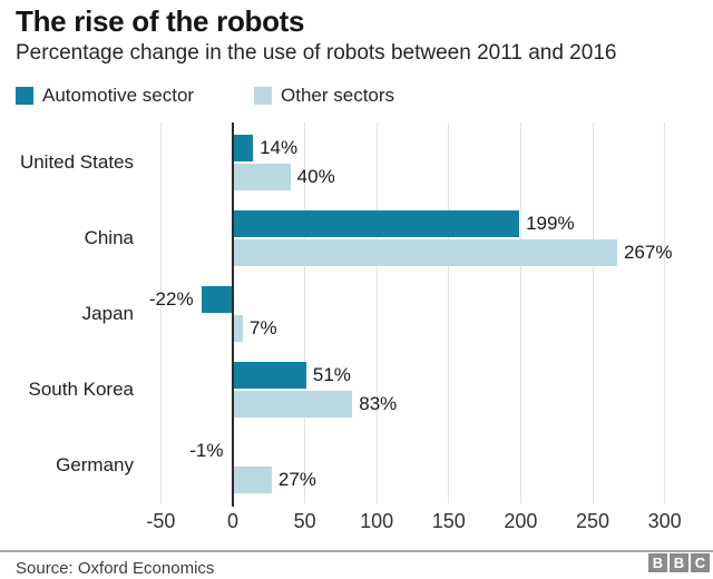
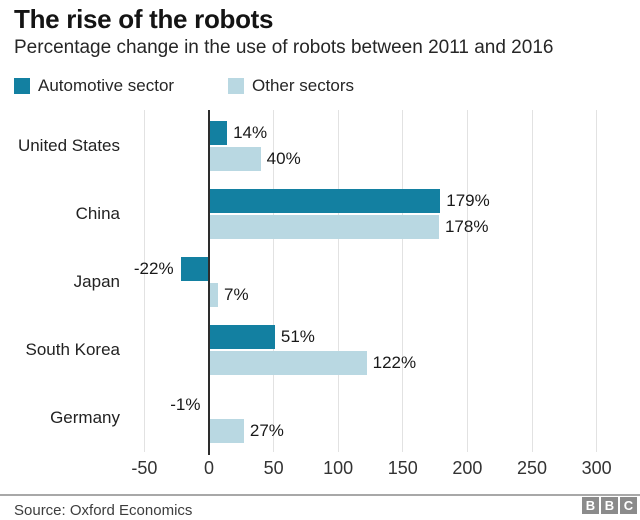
Automotive sector/China: 199% -> 179%
Other sectors/China: 267% -> 178%
Other sectors/South Korea: 83% -> 122%
